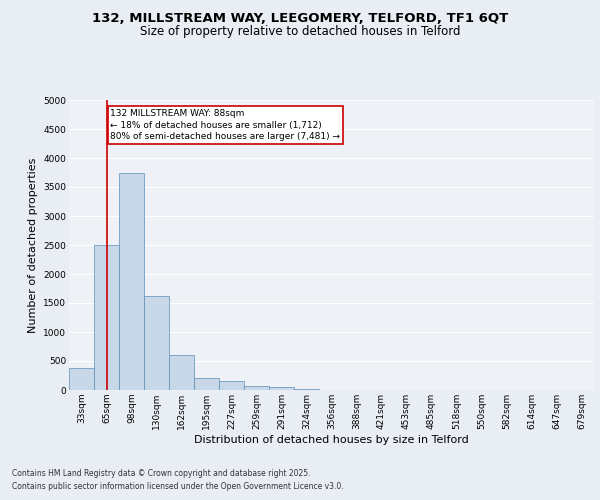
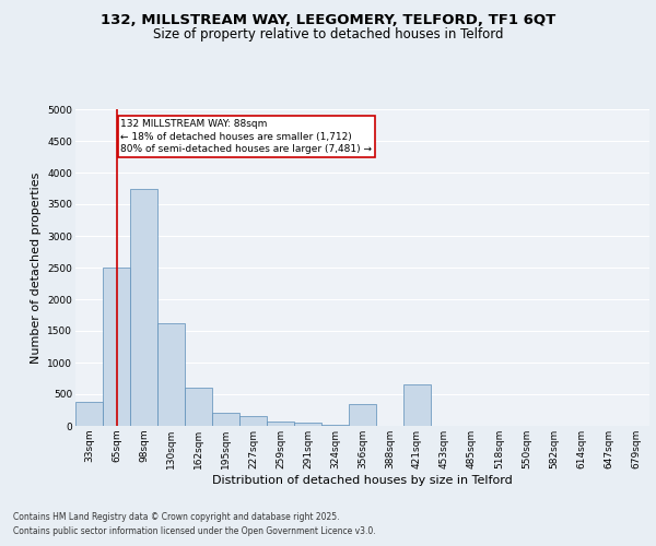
356sqm: 0 -> 340
421sqm: 0 -> 660
